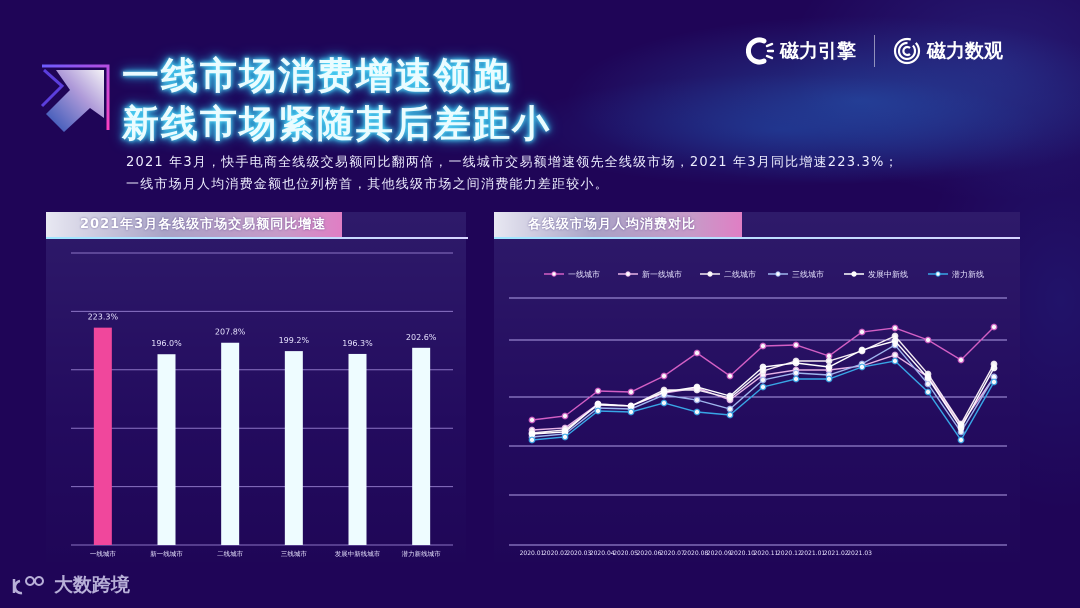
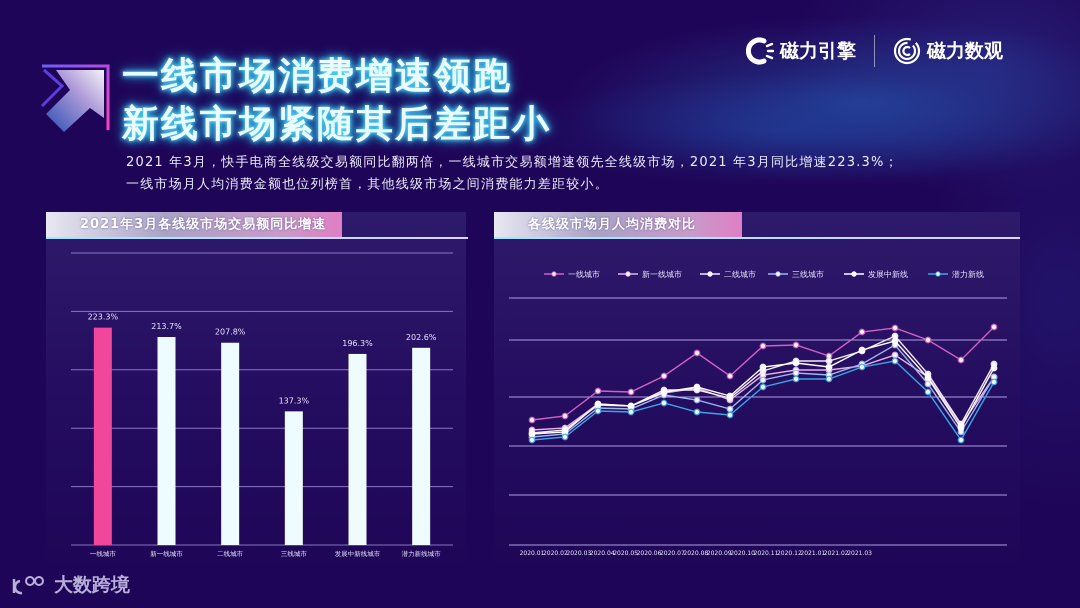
2021年3月各线级市场交易额同比增速/新一线城市: 196.0% -> 213.7%
2021年3月各线级市场交易额同比增速/三线城市: 199.2% -> 137.3%
